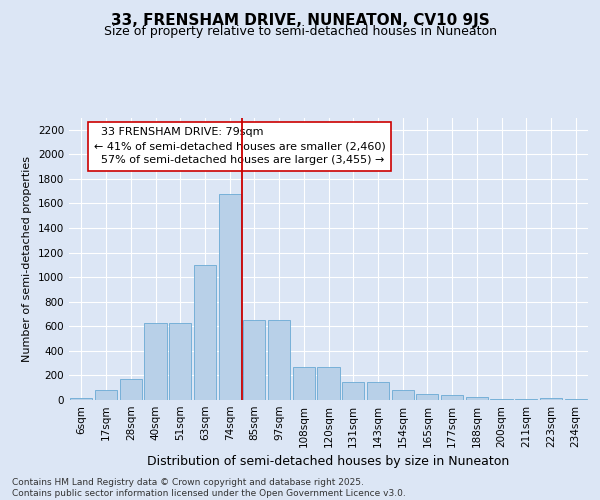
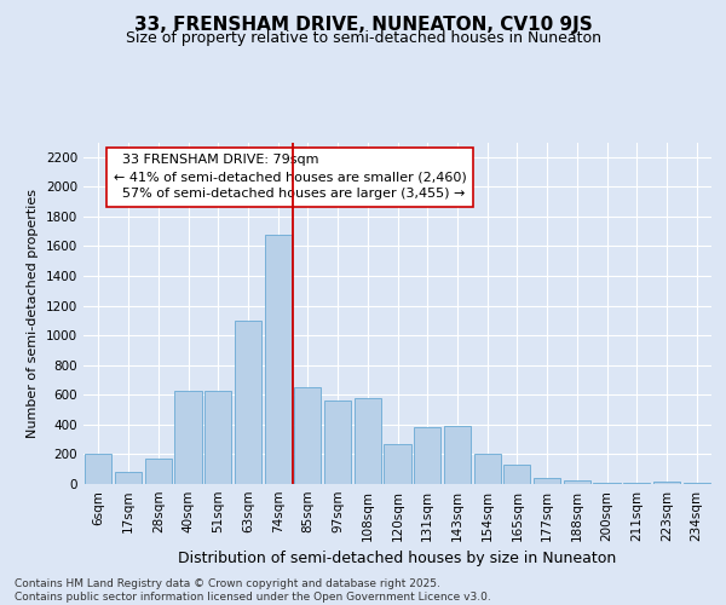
6sqm: 20 -> 200
97sqm: 650 -> 560
108sqm: 270 -> 580
131sqm: 150 -> 380
143sqm: 150 -> 390
154sqm: 80 -> 200
165sqm: 50 -> 130
